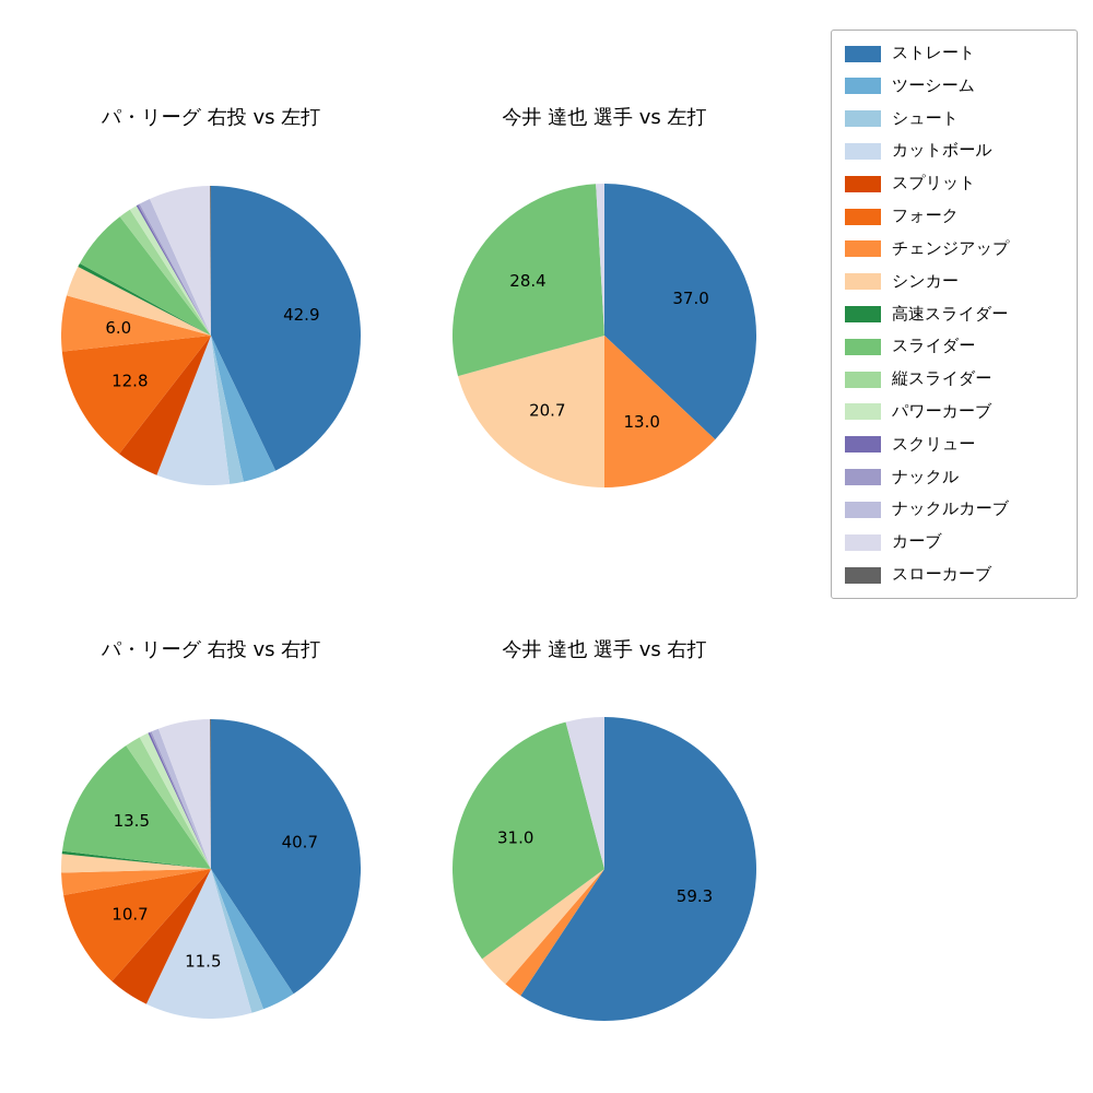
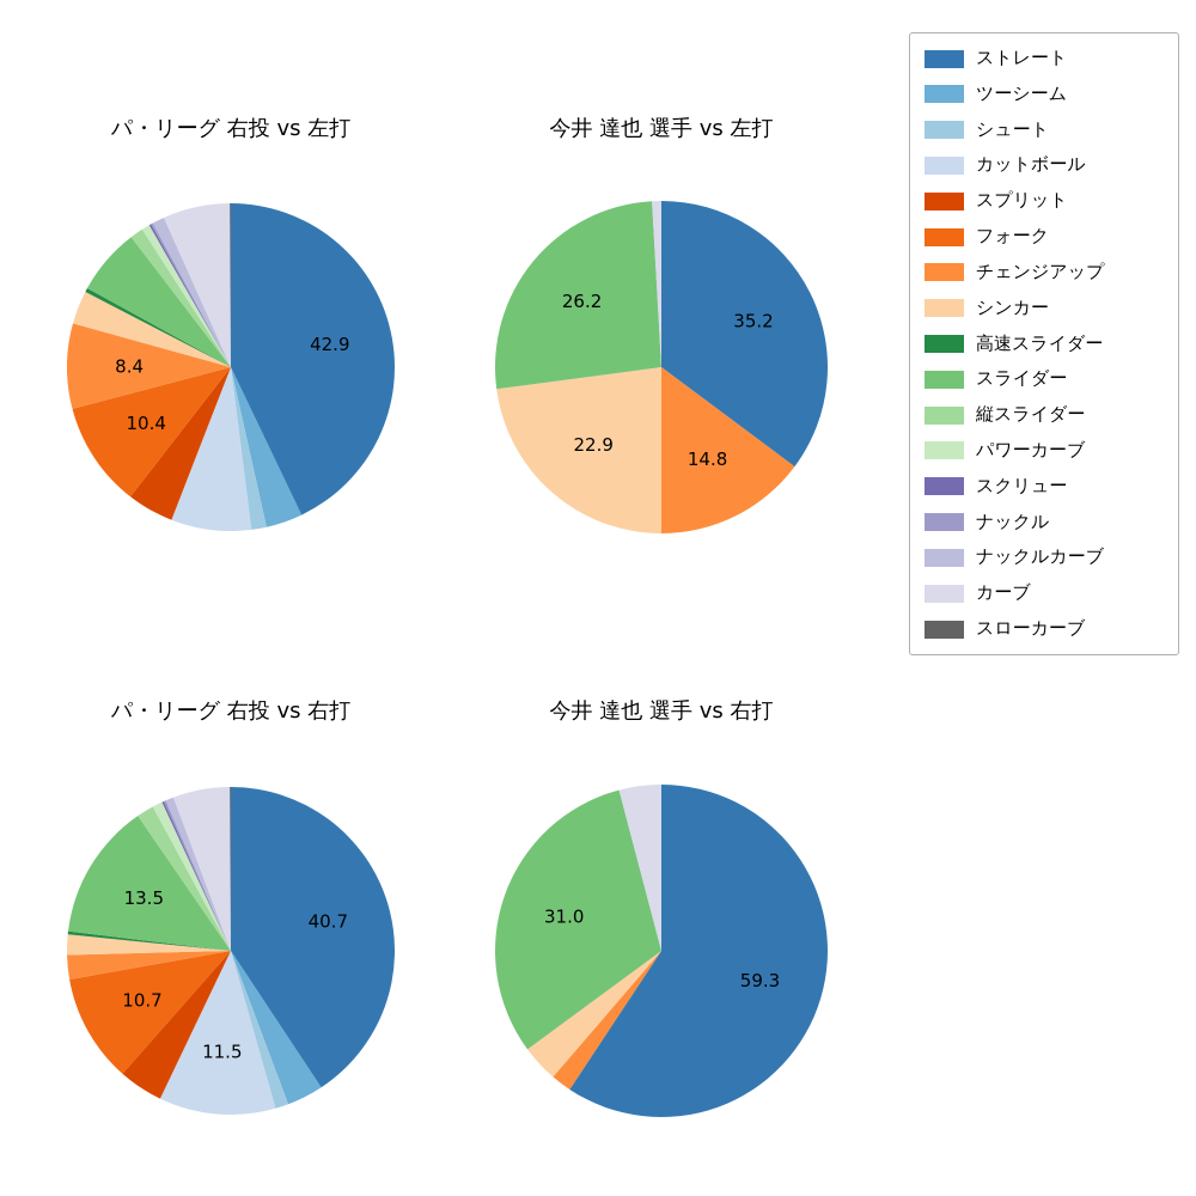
パ・リーグ 右投 vs 左打/フォーク: 12.8 -> 10.4
パ・リーグ 右投 vs 左打/チェンジアップ: 6.0 -> 8.4
今井 達也 選手 vs 左打/ストレート: 37.0 -> 35.2
今井 達也 選手 vs 左打/チェンジアップ: 13.0 -> 14.8
今井 達也 選手 vs 左打/シンカー: 20.7 -> 22.9
今井 達也 選手 vs 左打/スライダー: 28.4 -> 26.2
